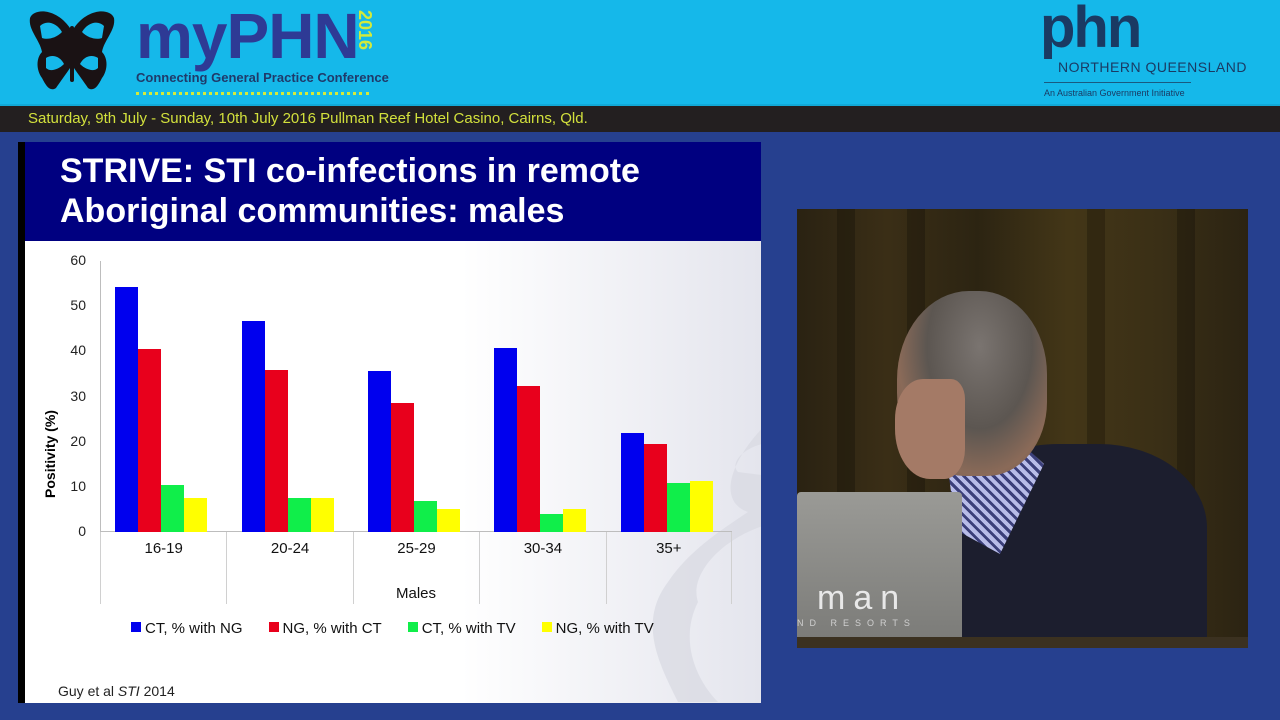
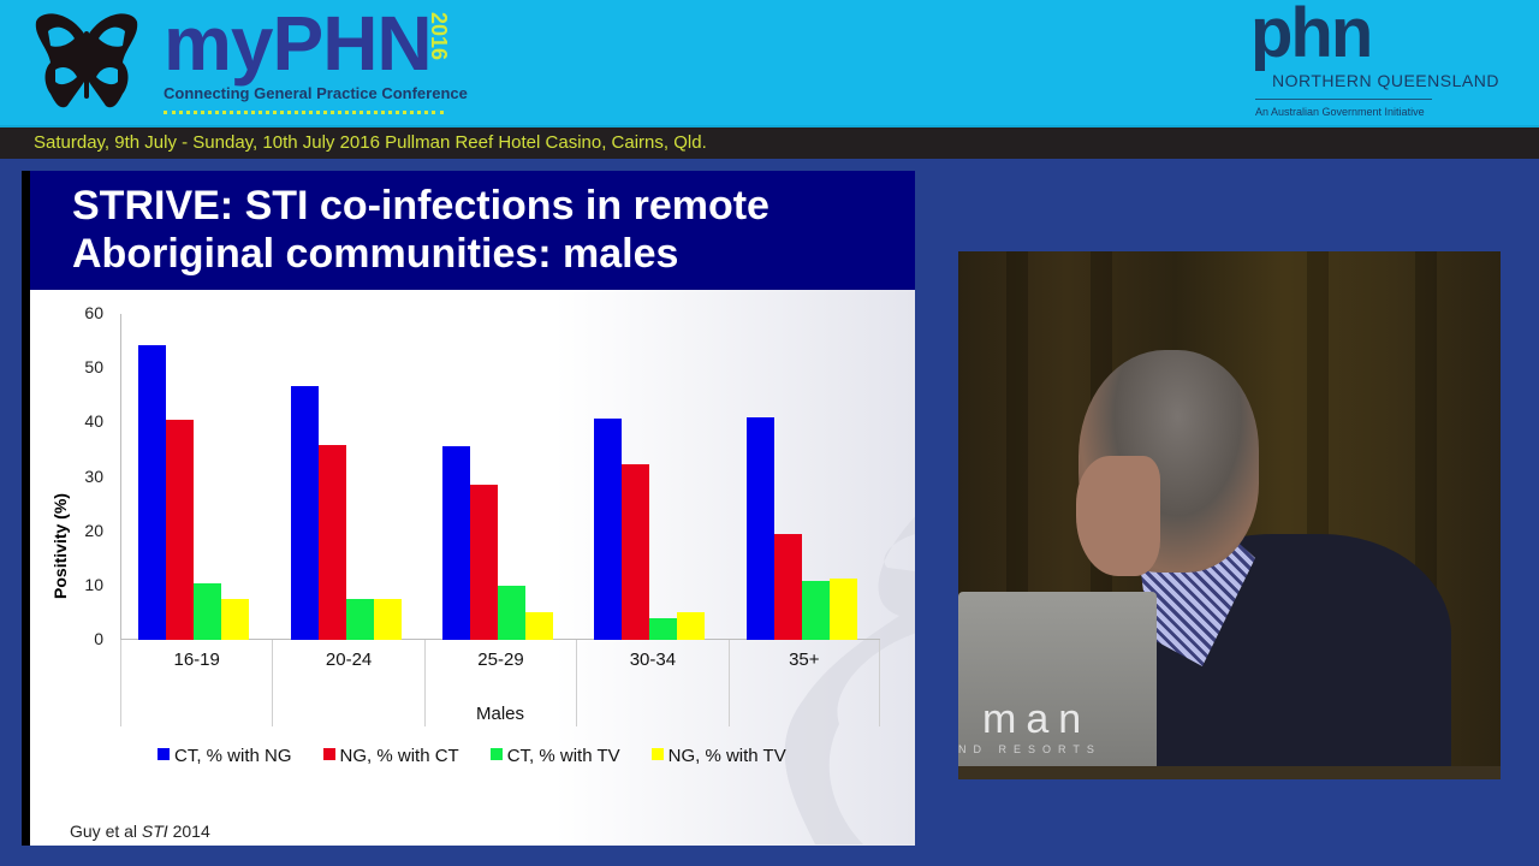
CT, % with TV/25-29: 7 -> 10
CT, % with NG/35+: 22 -> 41
